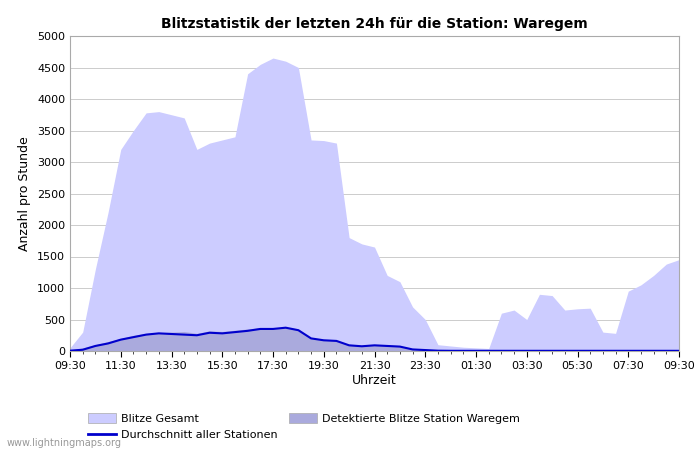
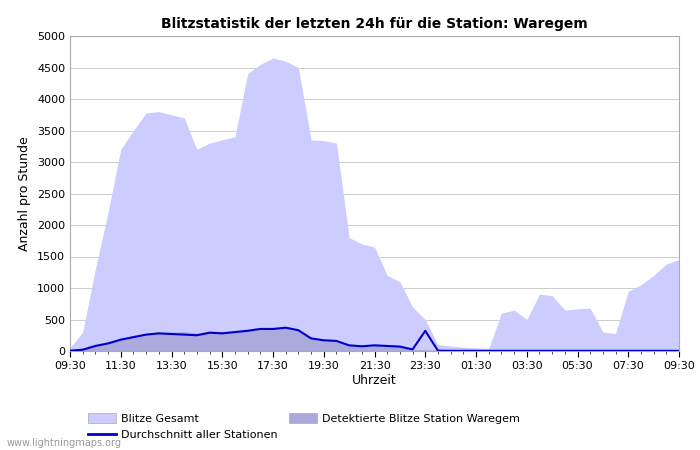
Durchschnitt aller Stationen/23:30: 20 -> 320
